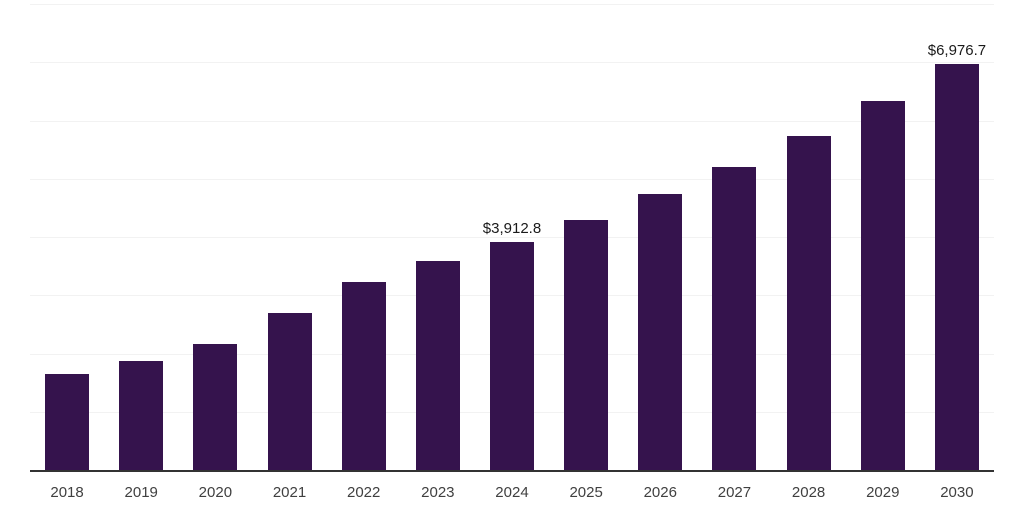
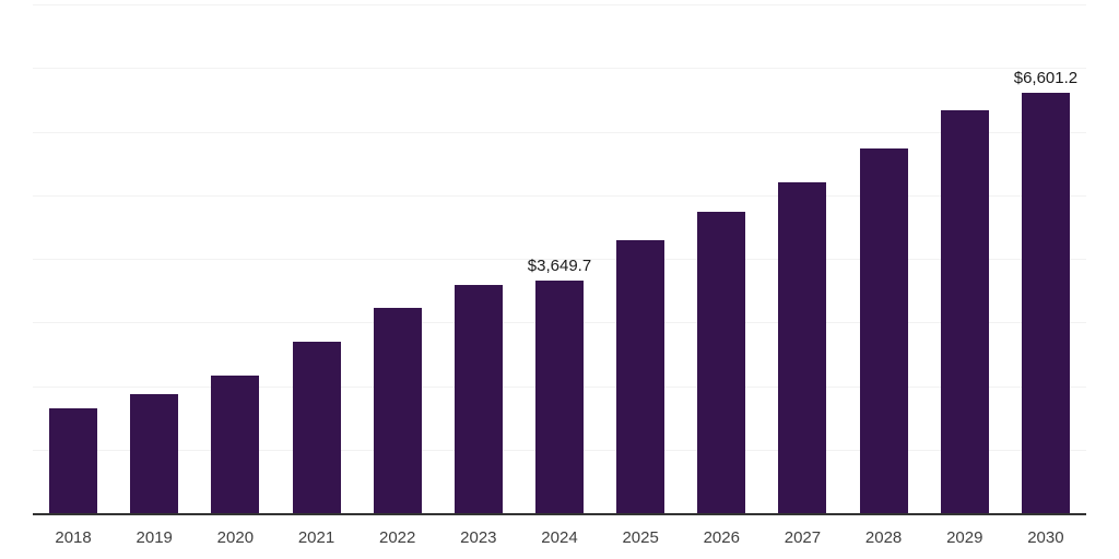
2024: $3,912.8 -> $3,649.7
2030: $6,976.7 -> $6,601.2
